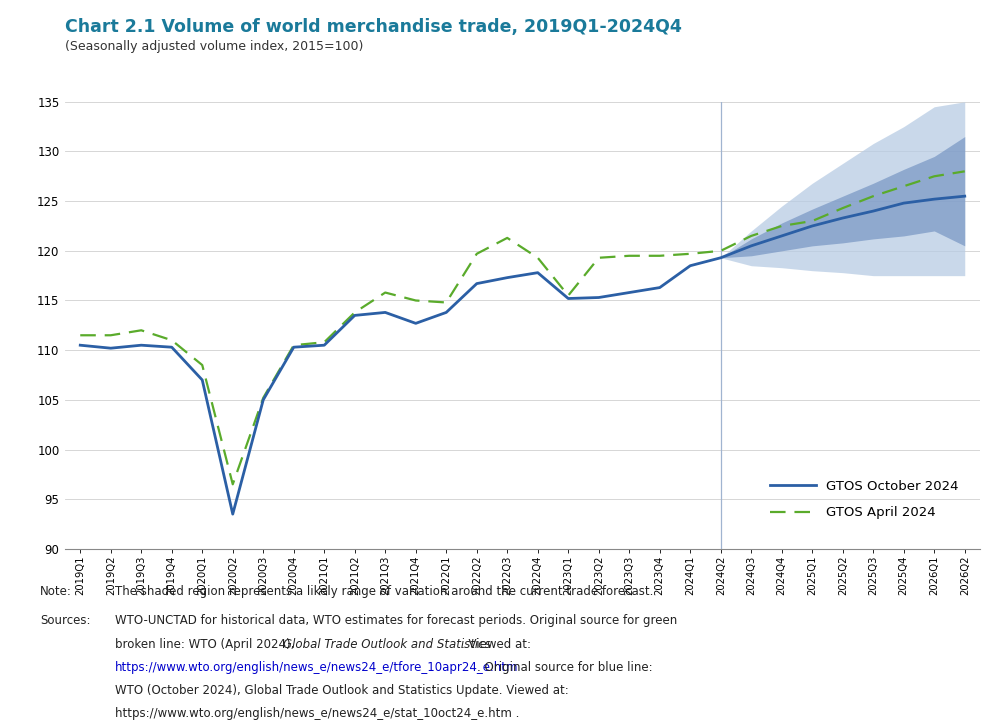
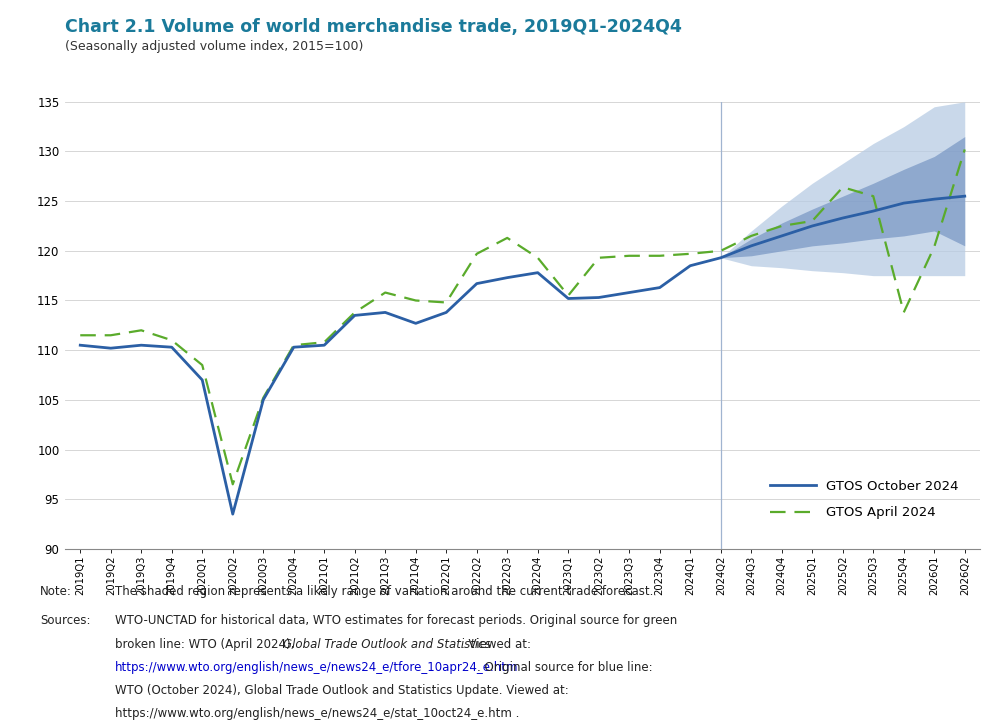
GTOS April 2024/2025Q2: 124.3 -> 126.4
GTOS April 2024/2025Q4: 126.5 -> 113.8
GTOS April 2024/2026Q1: 127.5 -> 120.4
GTOS April 2024/2026Q2: 128.0 -> 130.2
